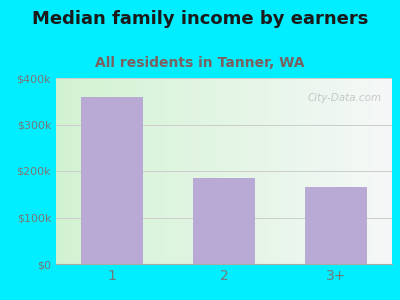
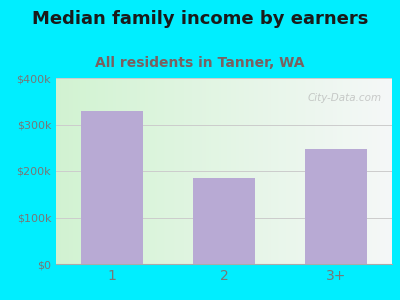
1: $360k -> $330k
3+: $165k -> $248k
